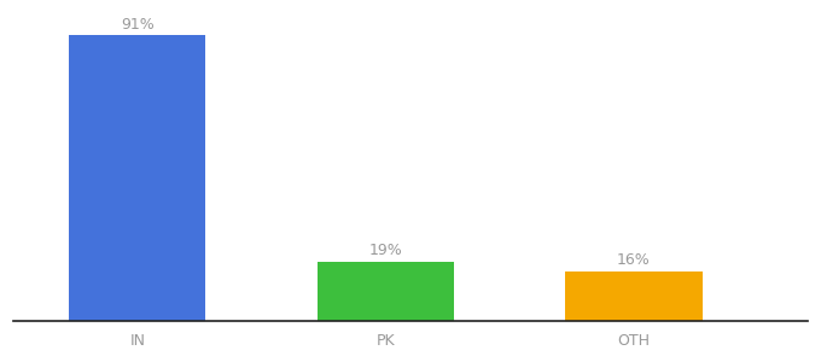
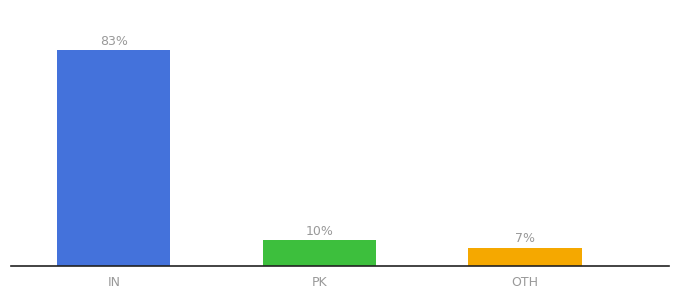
IN: 91% -> 83%
PK: 19% -> 10%
OTH: 16% -> 7%
